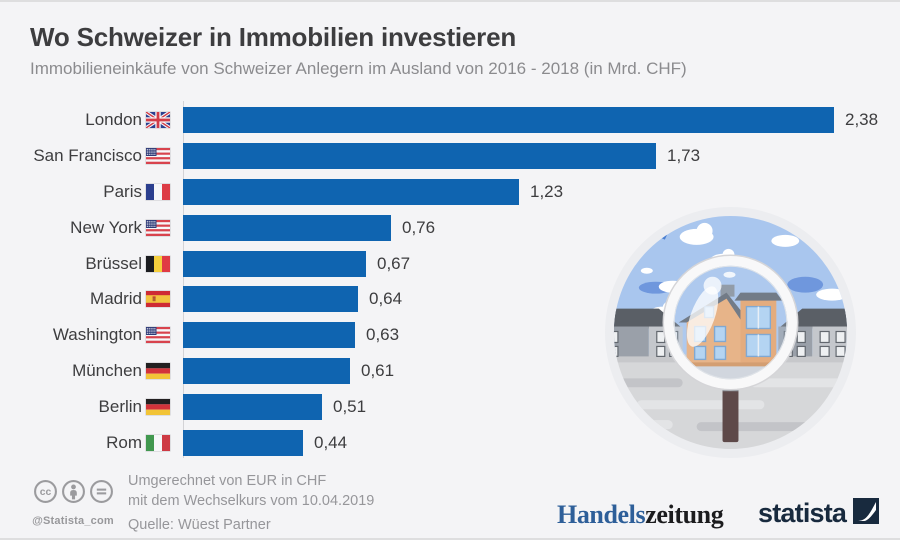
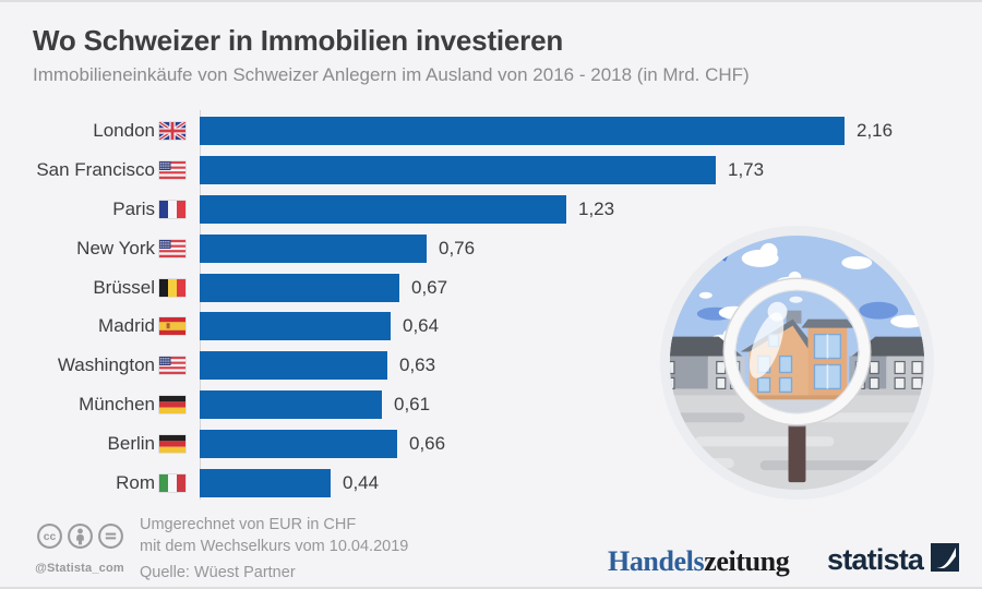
London: 2,38 -> 2,16
Berlin: 0,51 -> 0,66
